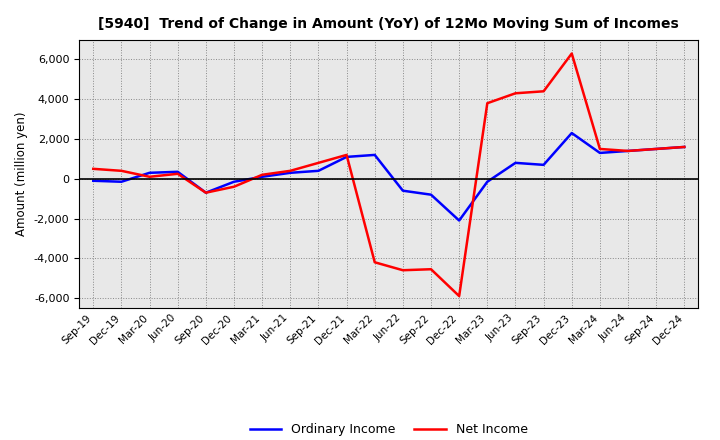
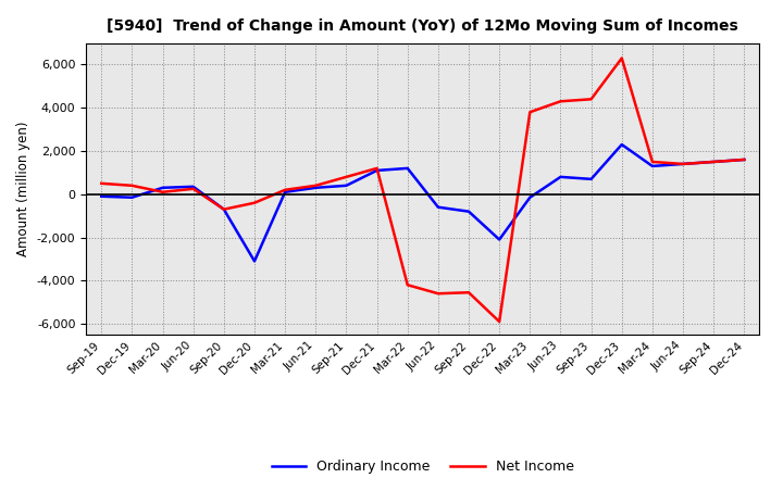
Ordinary Income/Dec-20: -200 -> -3,100
